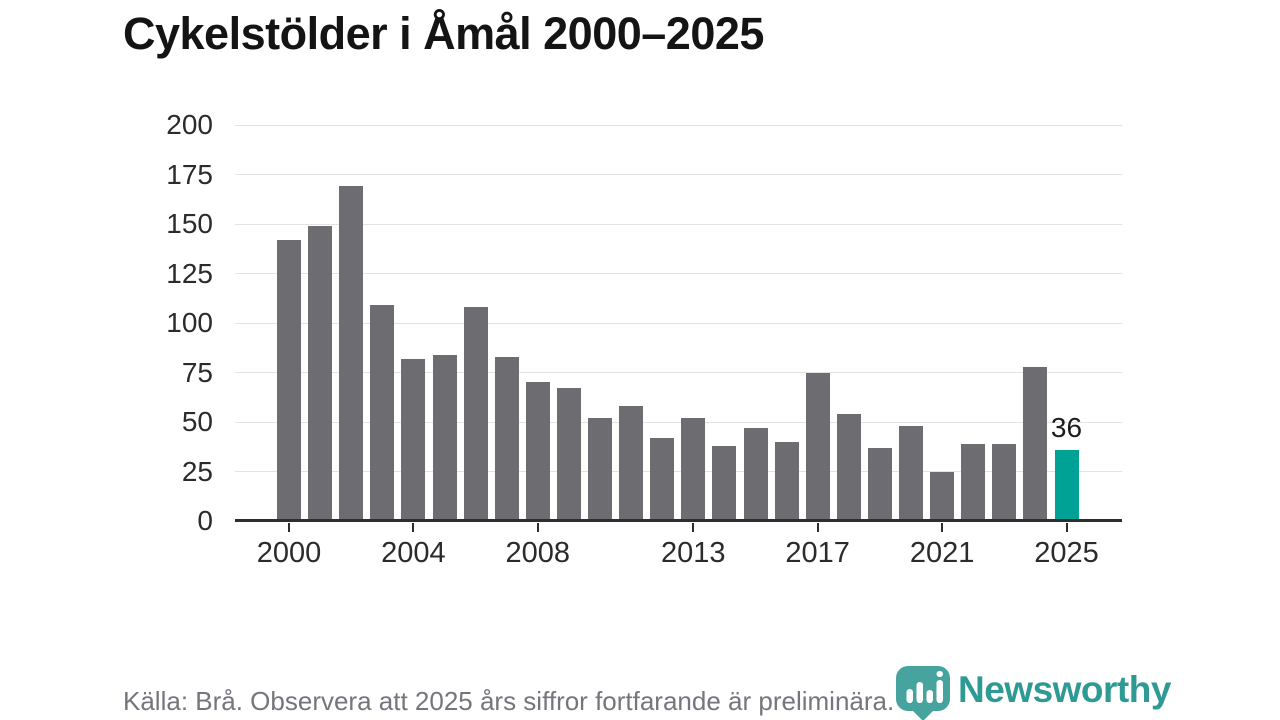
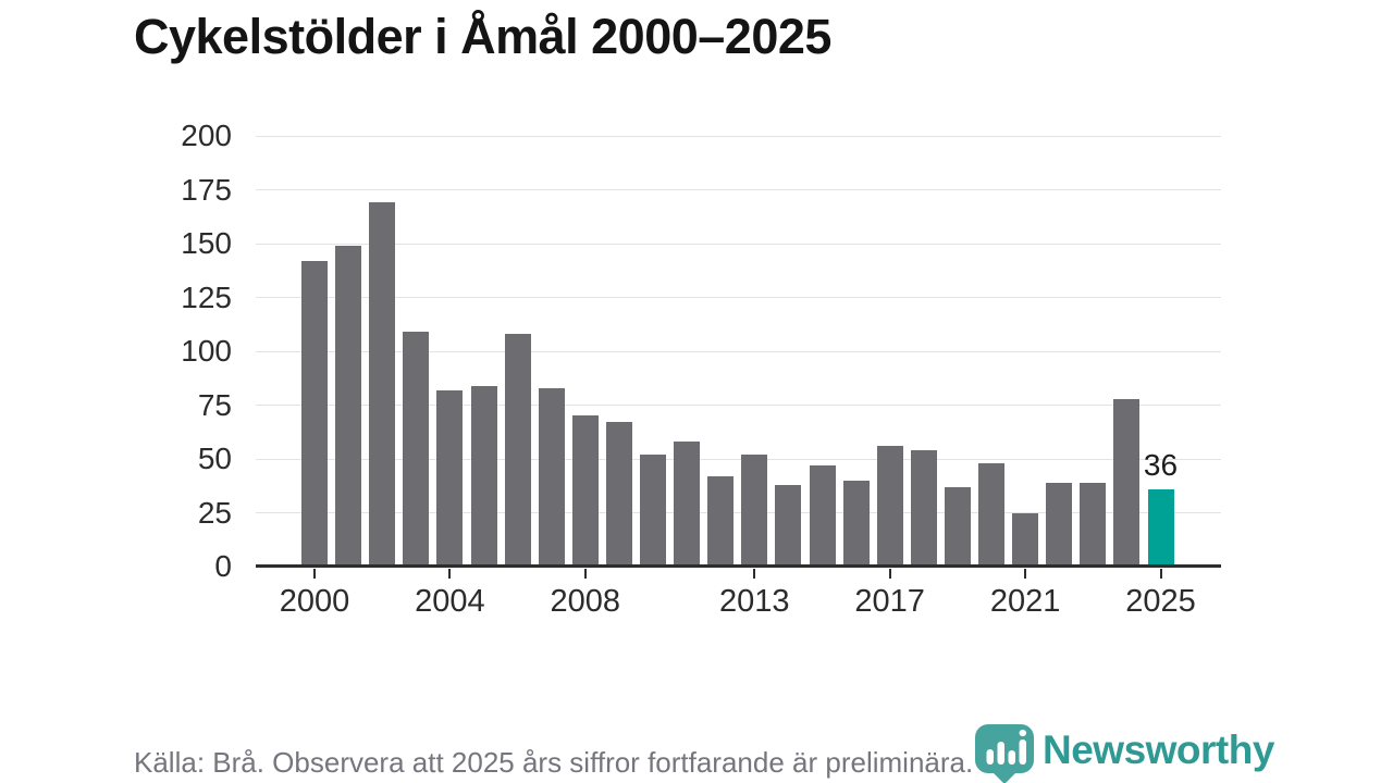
2017: 75 -> 56
